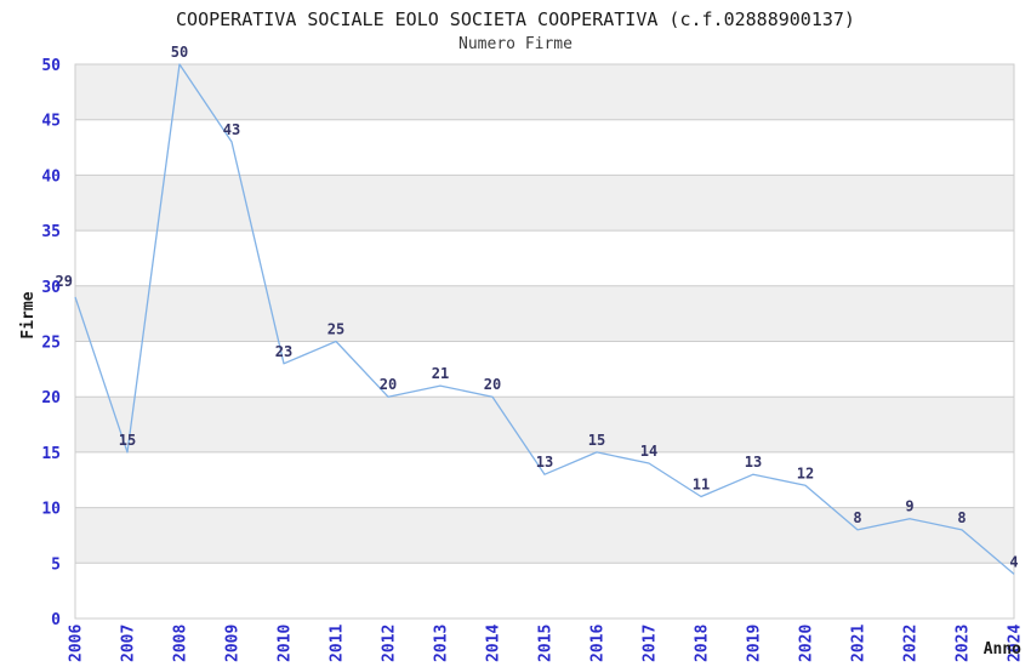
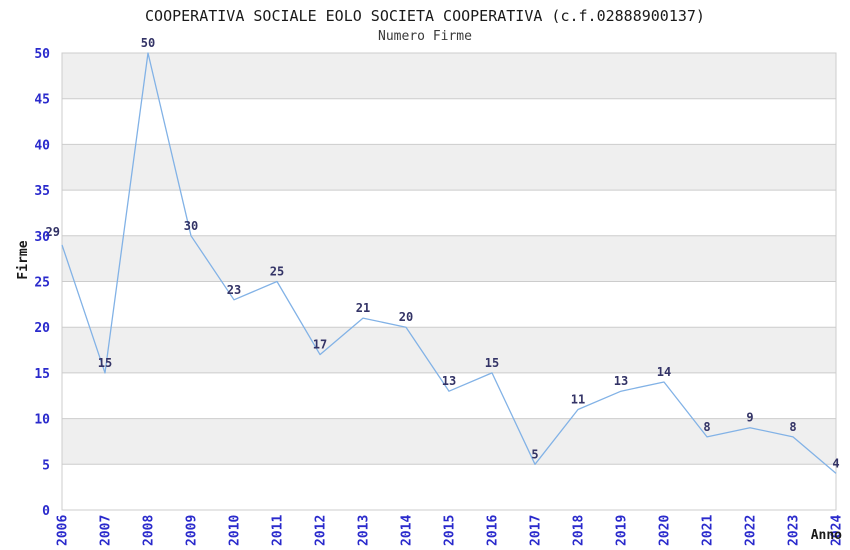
2009: 43 -> 30
2012: 20 -> 17
2017: 14 -> 5
2020: 12 -> 14
